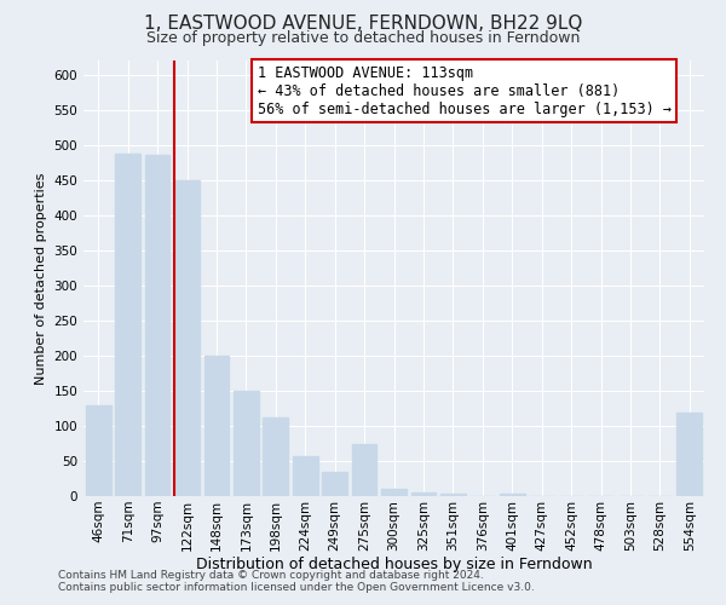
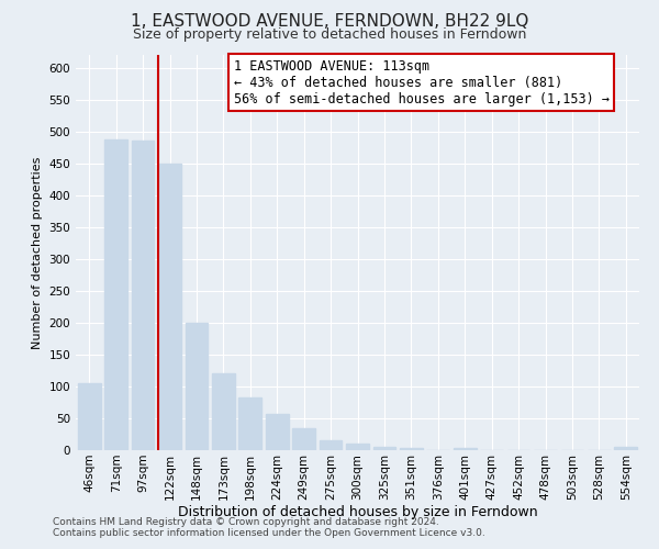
46sqm: 130 -> 105
173sqm: 150 -> 120
198sqm: 112 -> 82
275sqm: 74 -> 16
554sqm: 118 -> 5
